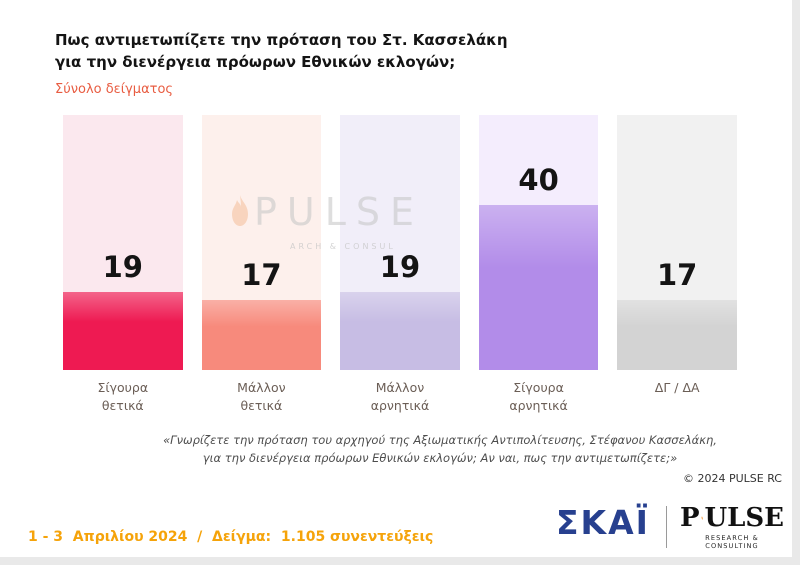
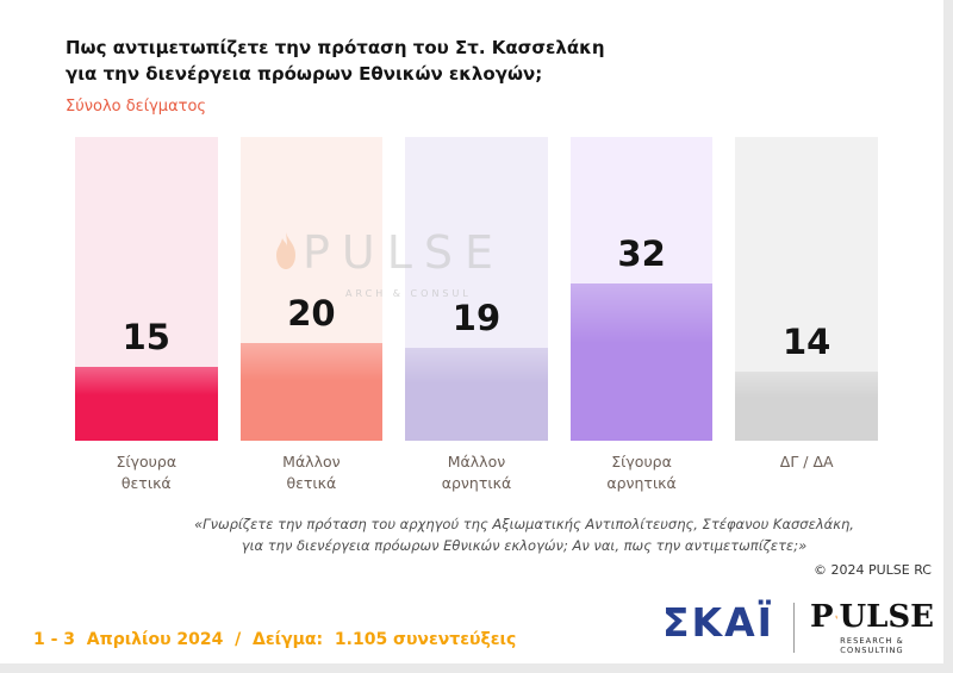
Σίγουρα θετικά: 19 -> 15
Μάλλον θετικά: 17 -> 20
Σίγουρα αρνητικά: 40 -> 32
ΔΓ / ΔΑ: 17 -> 14
